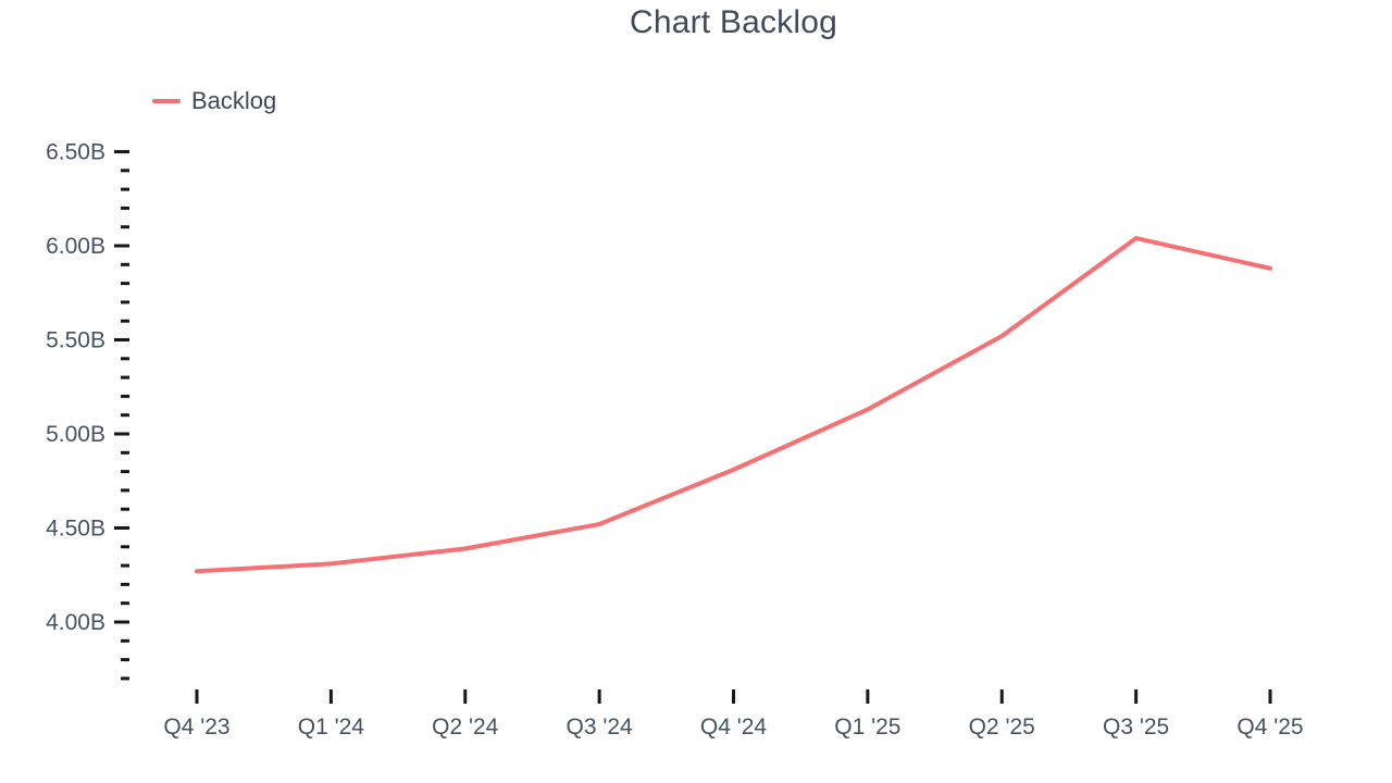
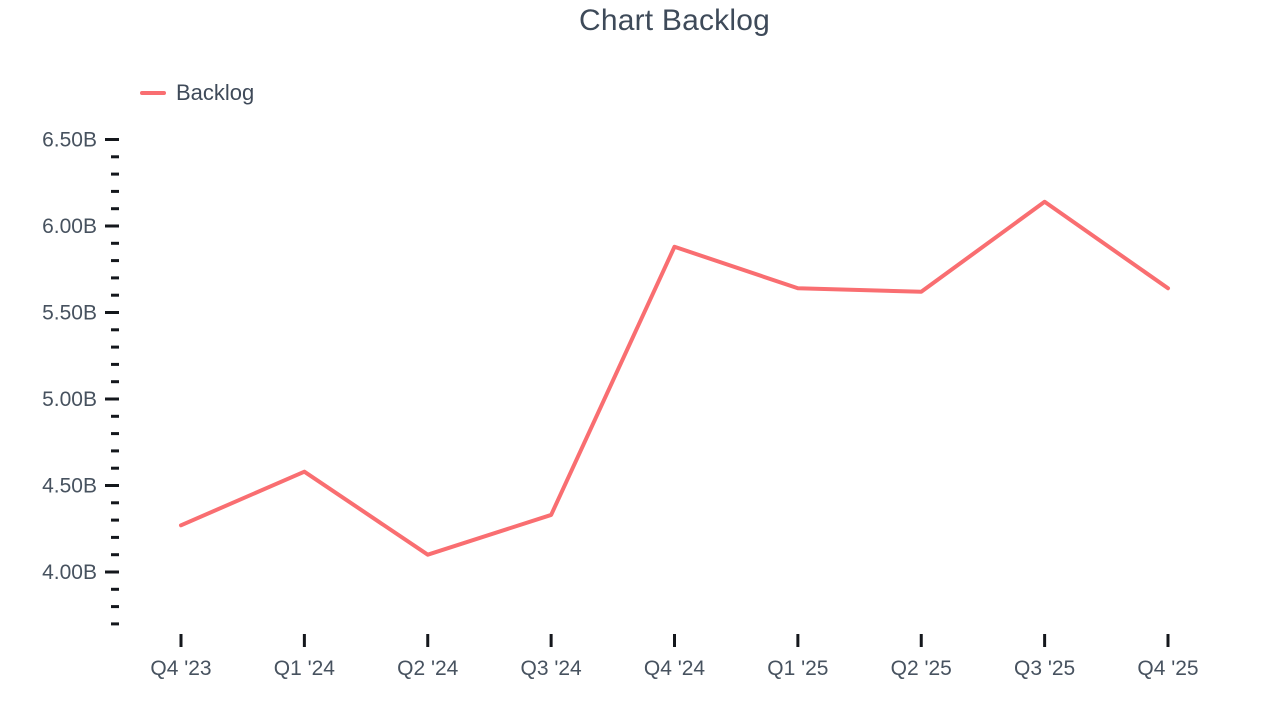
Q1 '24: 4.31B -> 4.58B
Q2 '24: 4.39B -> 4.10B
Q3 '24: 4.52B -> 4.33B
Q4 '24: 4.81B -> 5.88B
Q1 '25: 5.13B -> 5.64B
Q2 '25: 5.52B -> 5.62B
Q3 '25: 6.04B -> 6.14B
Q4 '25: 5.88B -> 5.64B
